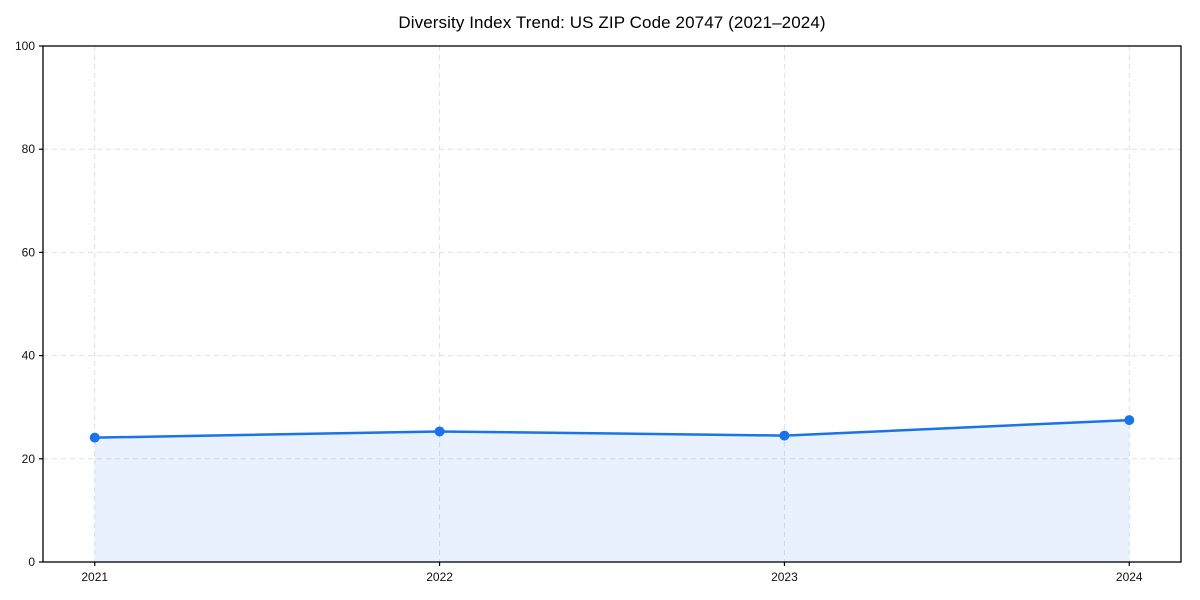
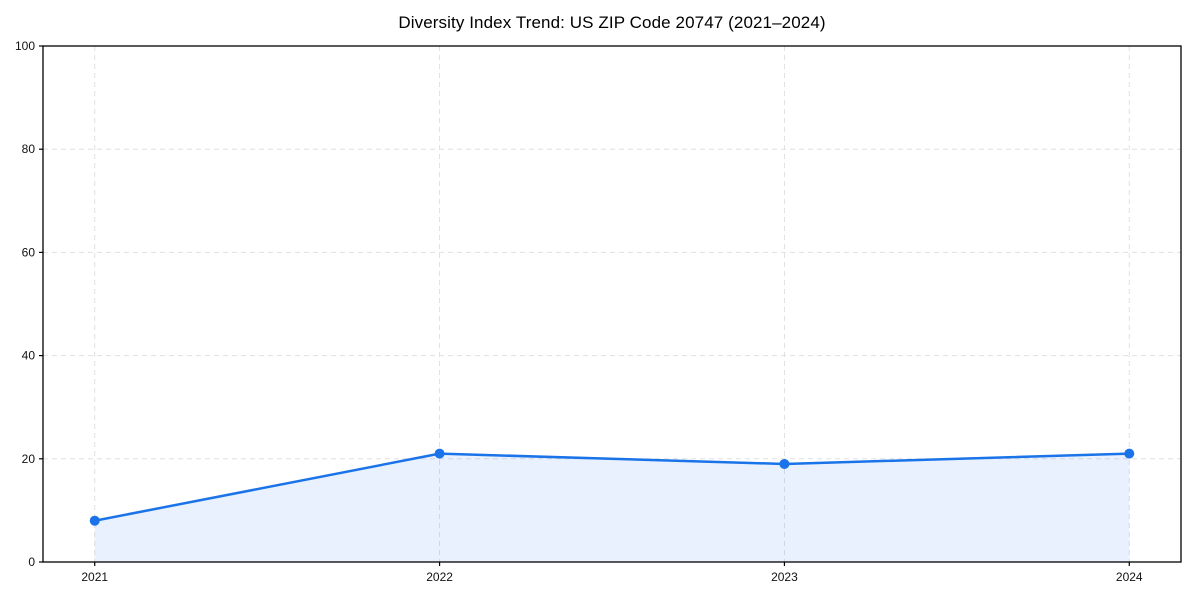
2021: 24 -> 8
2022: 25 -> 21
2023: 24 -> 19
2024: 28 -> 21
